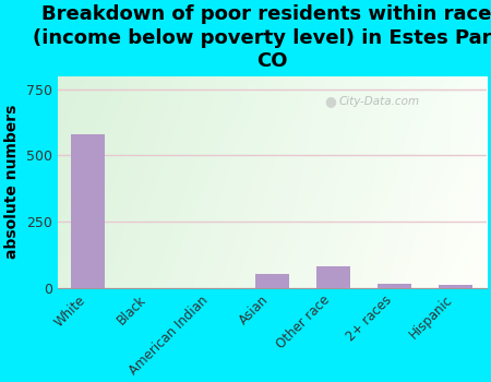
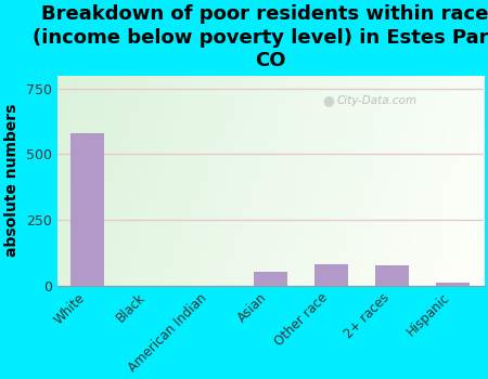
2+ races: 15 -> 75
